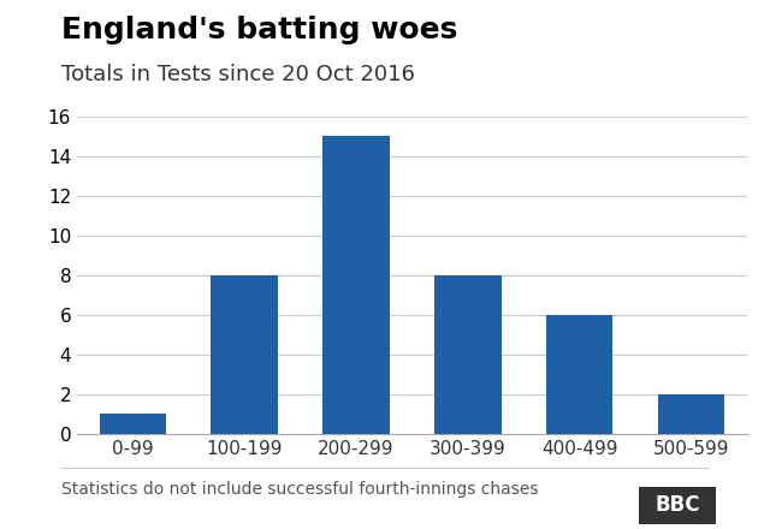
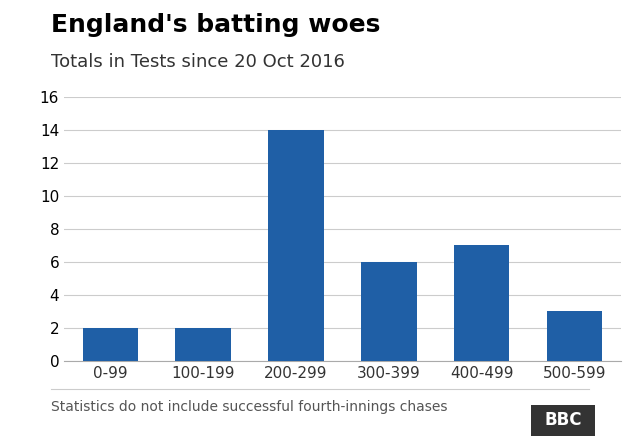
0-99: 1 -> 2
100-199: 8 -> 2
200-299: 15 -> 14
300-399: 8 -> 6
400-499: 6 -> 7
500-599: 2 -> 3
